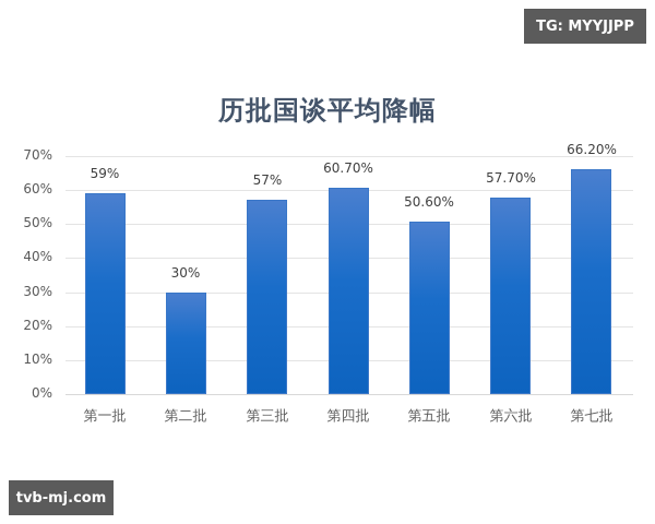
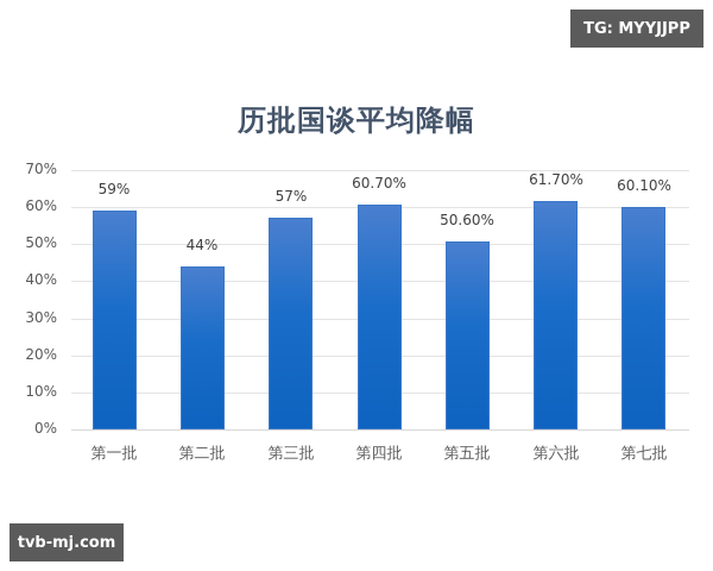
第二批: 30% -> 44%
第六批: 57.70% -> 61.70%
第七批: 66.20% -> 60.10%
